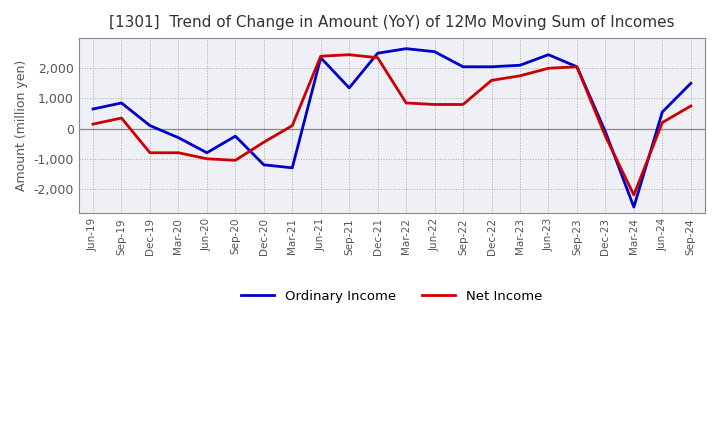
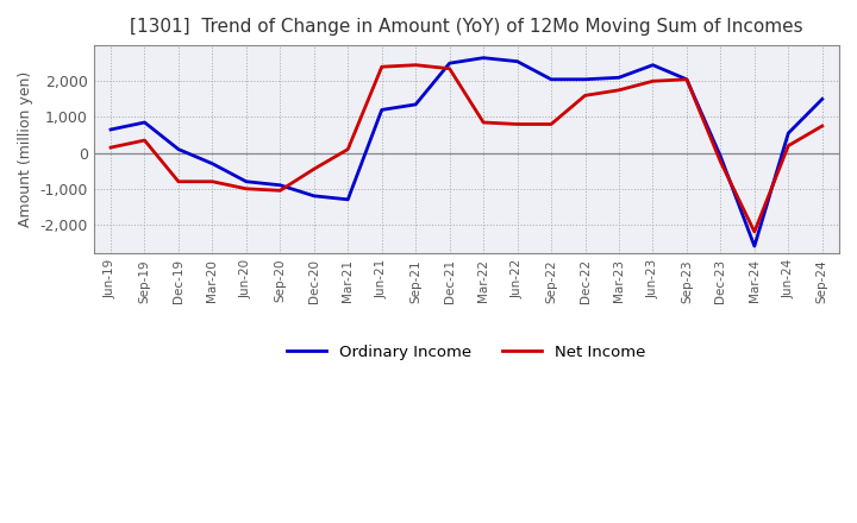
Ordinary Income/Sep-20: -250 -> -900
Ordinary Income/Jun-21: 2,350 -> 1,200
